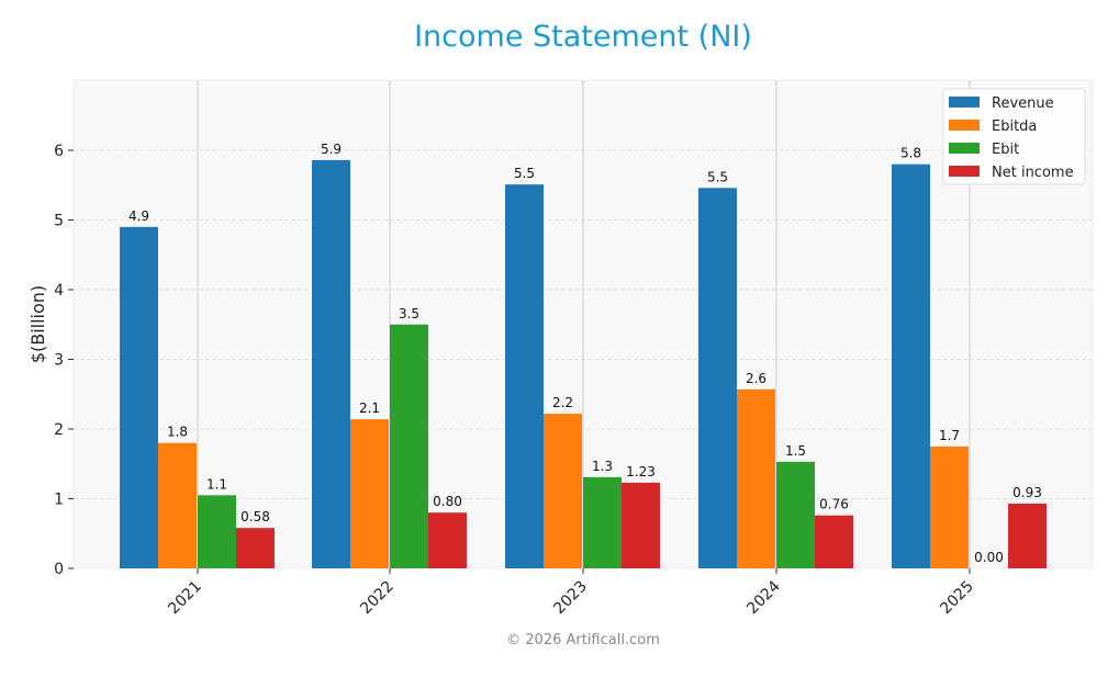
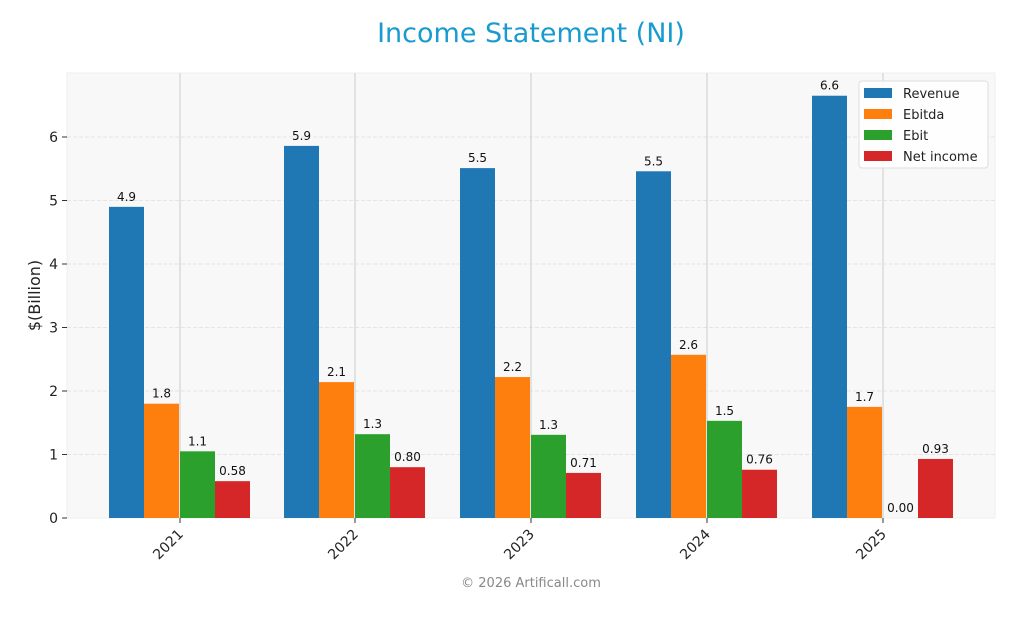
Ebit/2022: 3.5 -> 1.3
Net income/2023: 1.23 -> 0.71
Revenue/2025: 5.8 -> 6.6
